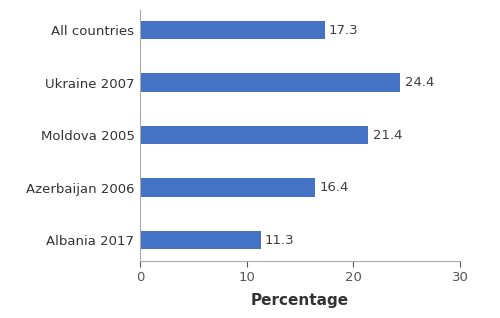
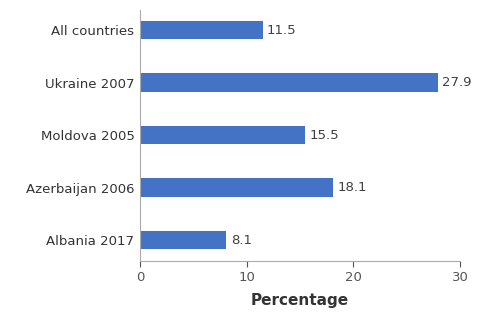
All countries: 17.3 -> 11.5
Ukraine 2007: 24.4 -> 27.9
Moldova 2005: 21.4 -> 15.5
Azerbaijan 2006: 16.4 -> 18.1
Albania 2017: 11.3 -> 8.1
